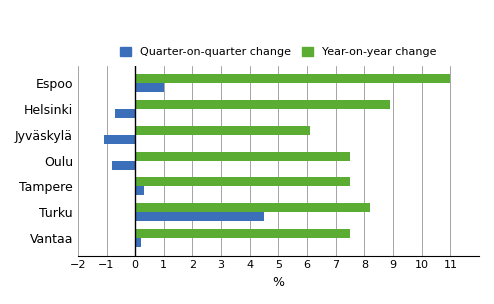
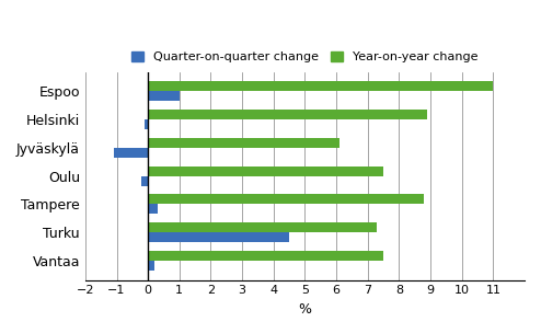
Quarter-on-quarter change/Helsinki: -0.7 -> -0.1
Quarter-on-quarter change/Oulu: -0.8 -> -0.2
Year-on-year change/Tampere: 7.5 -> 8.8
Year-on-year change/Turku: 8.2 -> 7.3
